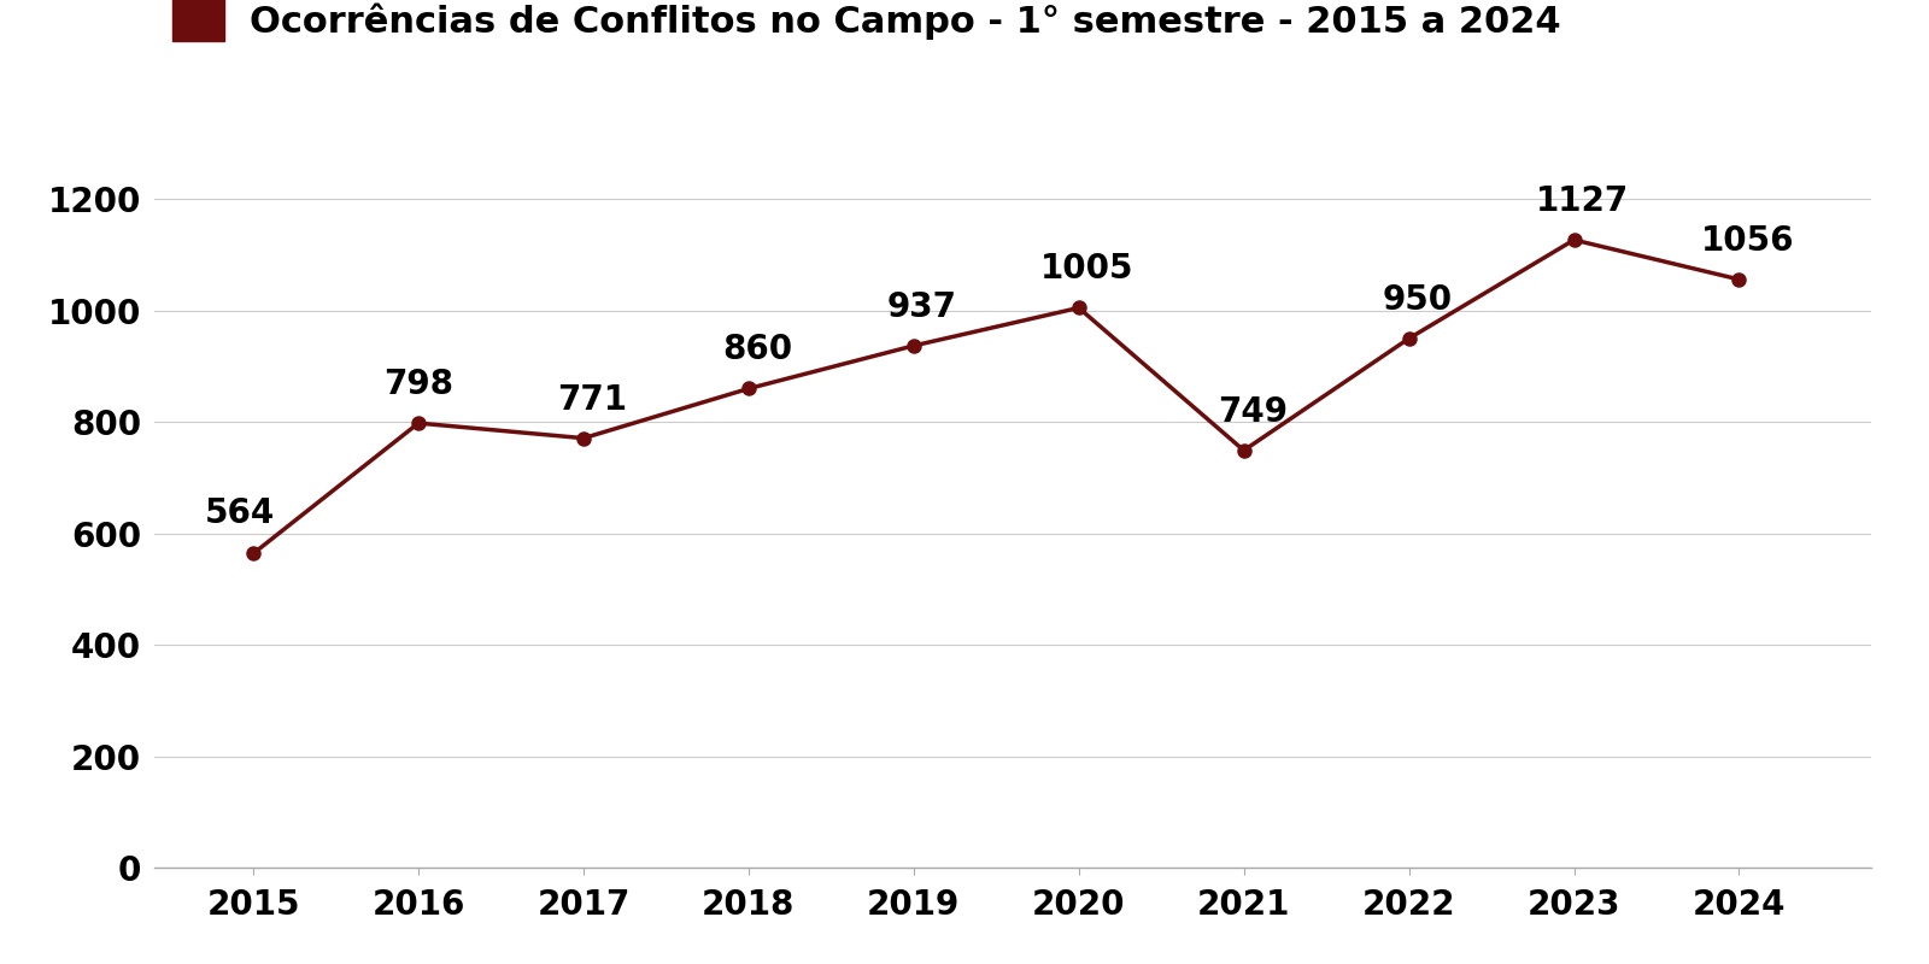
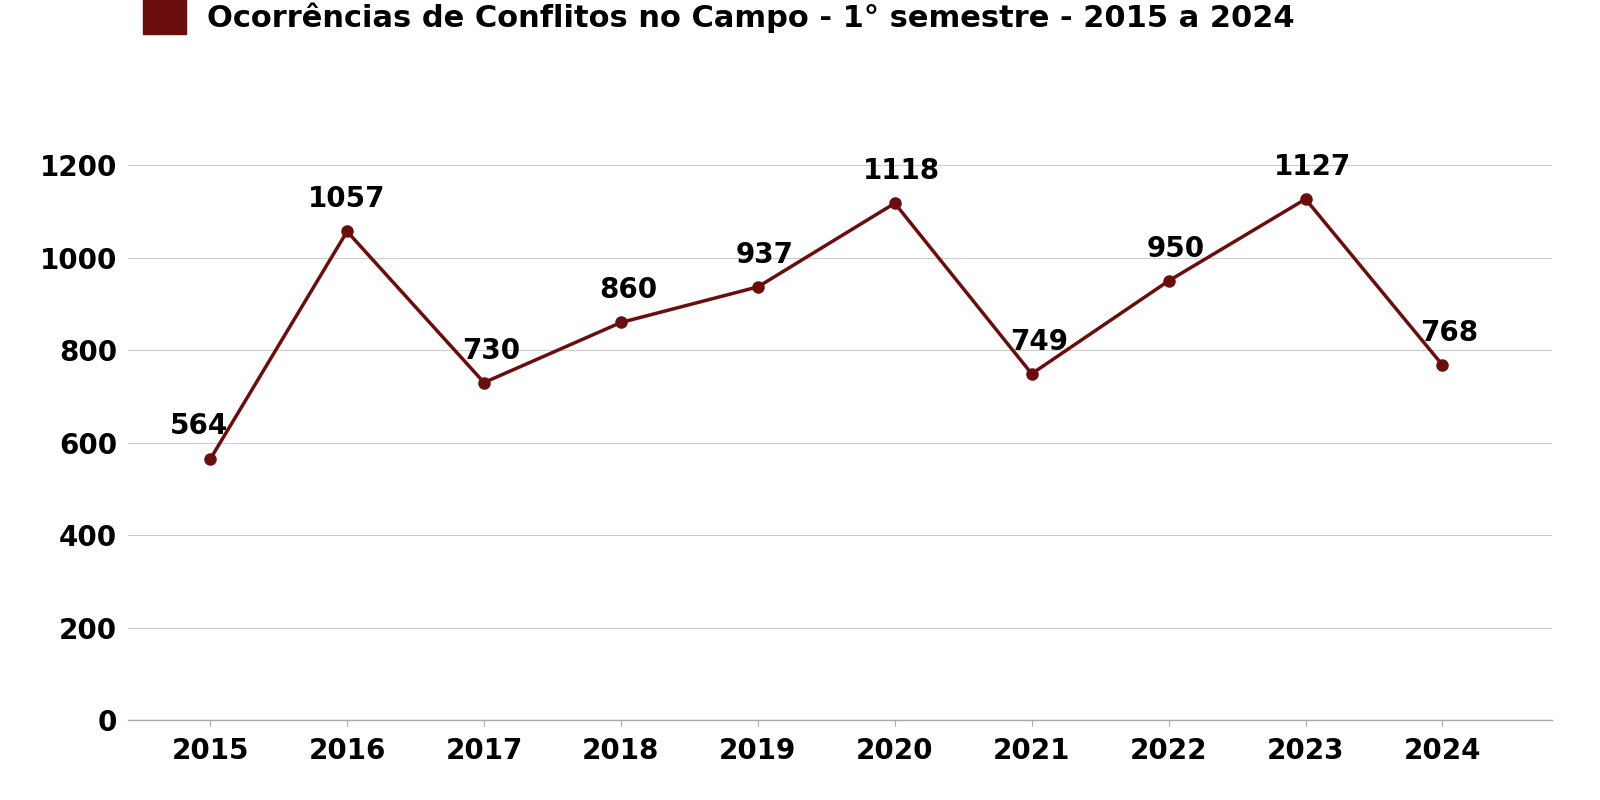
2016: 798 -> 1057
2017: 771 -> 730
2020: 1005 -> 1118
2024: 1056 -> 768
